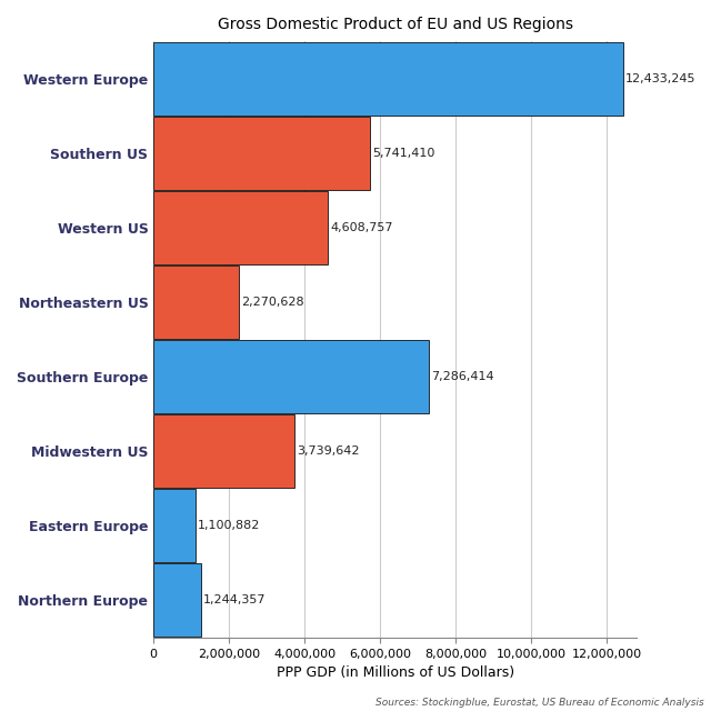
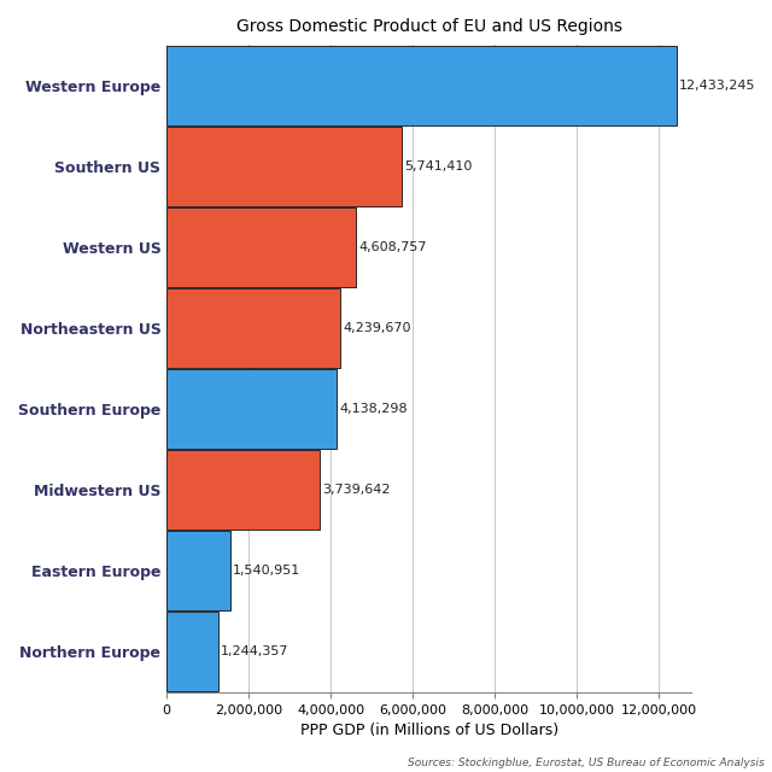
Northeastern US: 2,270,628 -> 4,239,670
Southern Europe: 7,286,414 -> 4,138,298
Eastern Europe: 1,100,882 -> 1,540,951
